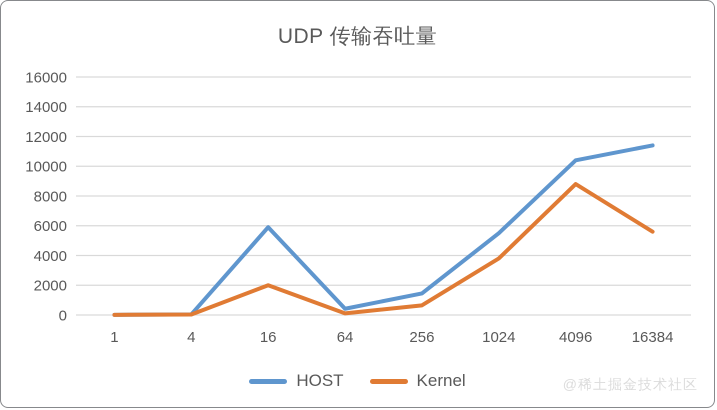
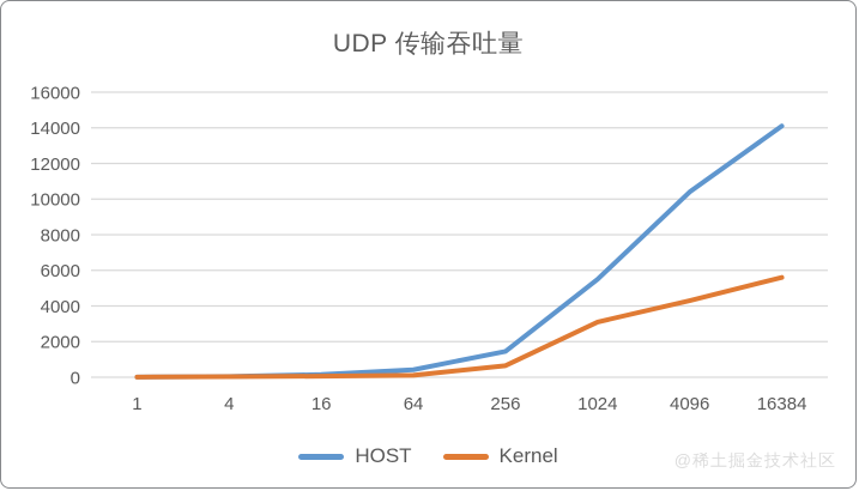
HOST/16: 5900 -> 200
Kernel/16: 2000 -> 100
Kernel/1024: 3800 -> 3100
Kernel/4096: 8800 -> 4300
HOST/16384: 11400 -> 14100
